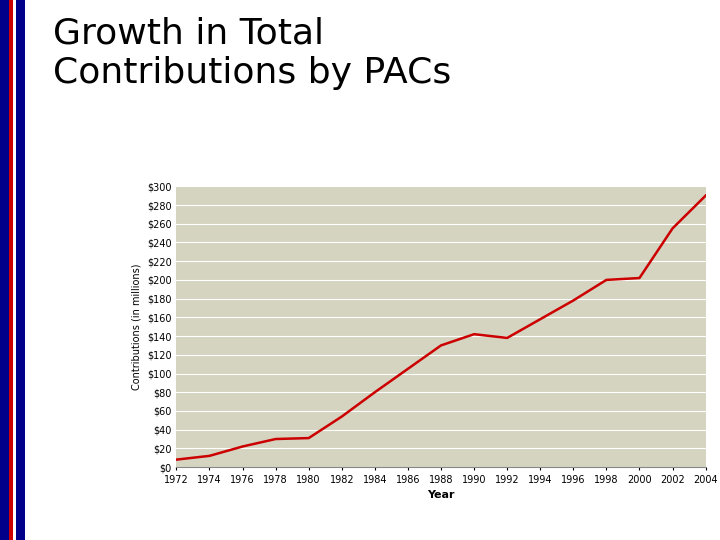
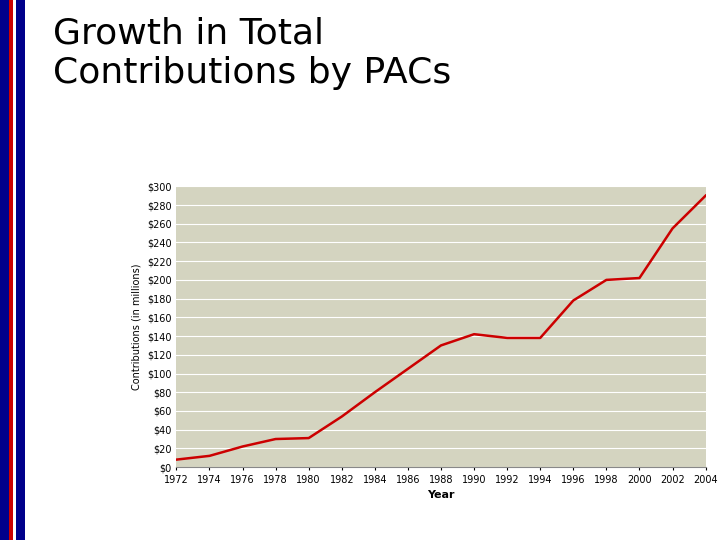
1994: $158 -> $138
